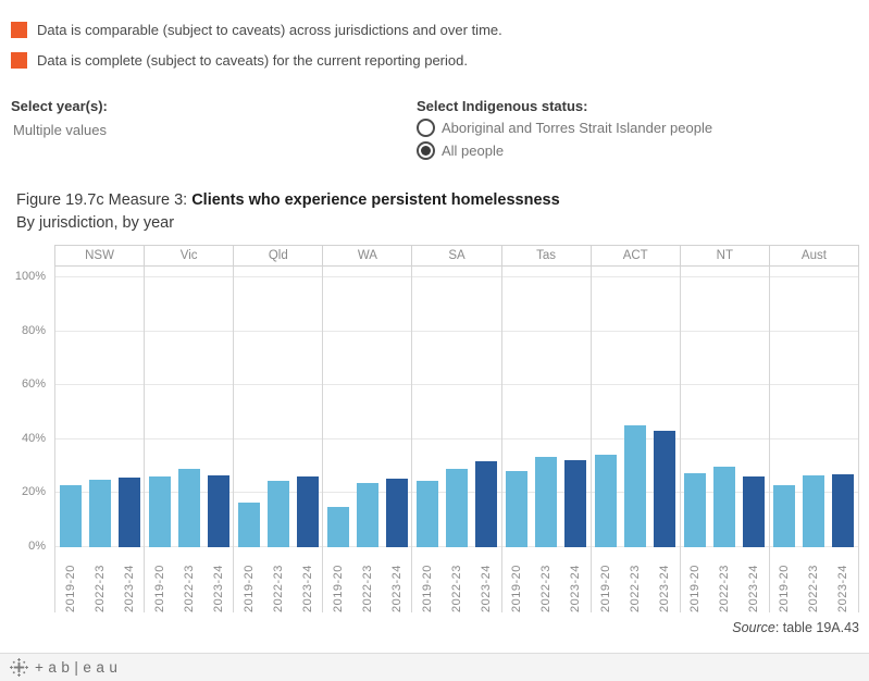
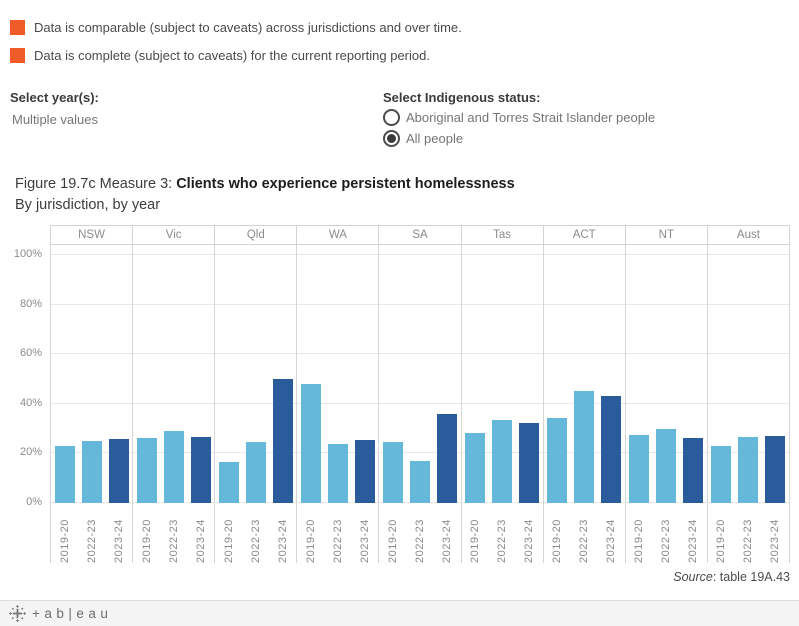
2023-24/Qld: 26% -> 50%
2019-20/WA: 15% -> 48%
2022-23/SA: 29% -> 17%
2023-24/SA: 32% -> 36%
